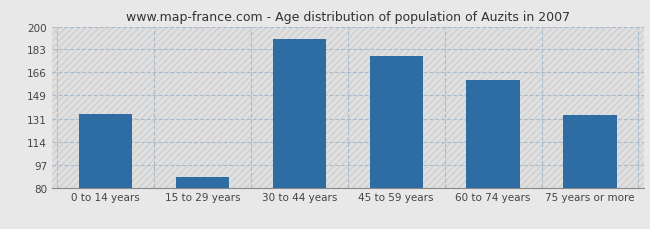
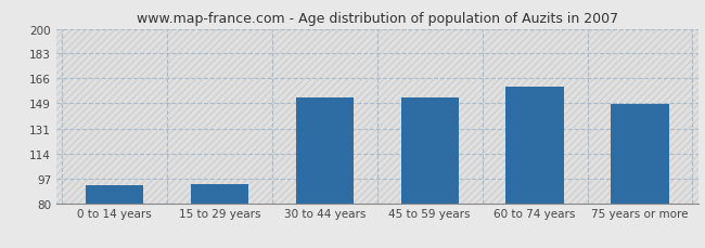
0 to 14 years: 135 -> 92
15 to 29 years: 88 -> 93
30 to 44 years: 191 -> 153
45 to 59 years: 178 -> 153
75 years or more: 134 -> 148
